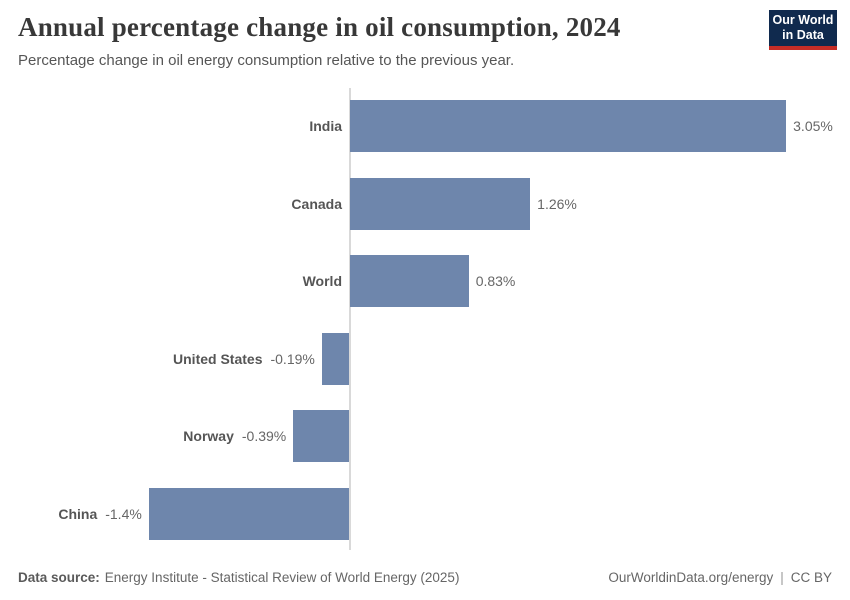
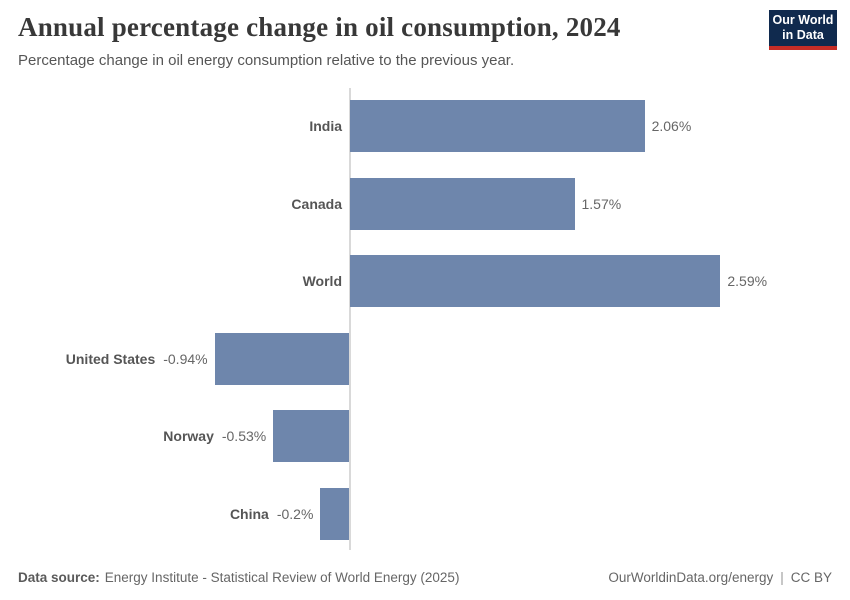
India: 3.05% -> 2.06%
Canada: 1.26% -> 1.57%
World: 0.83% -> 2.59%
United States: -0.19% -> -0.94%
Norway: -0.39% -> -0.53%
China: -1.4% -> -0.2%
